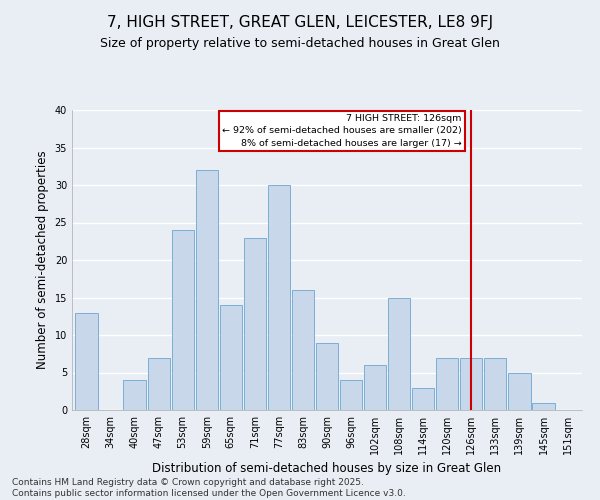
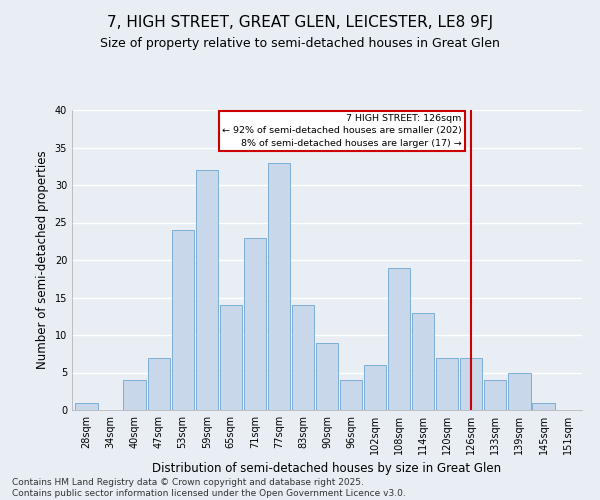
28sqm: 13 -> 1
77sqm: 30 -> 33
83sqm: 16 -> 14
108sqm: 15 -> 19
114sqm: 3 -> 13
133sqm: 7 -> 4
